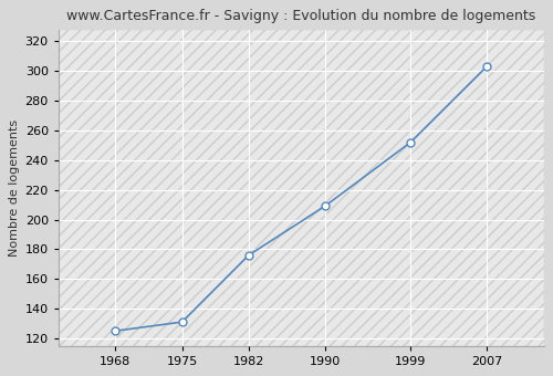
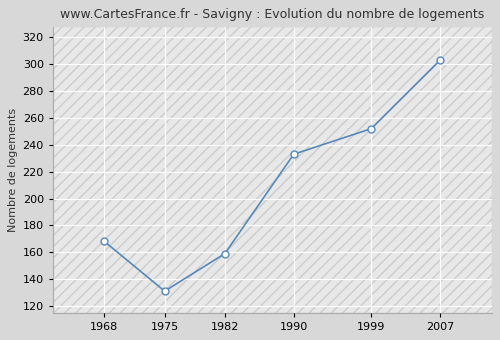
1968: 125 -> 168
1982: 176 -> 159
1990: 209 -> 233
